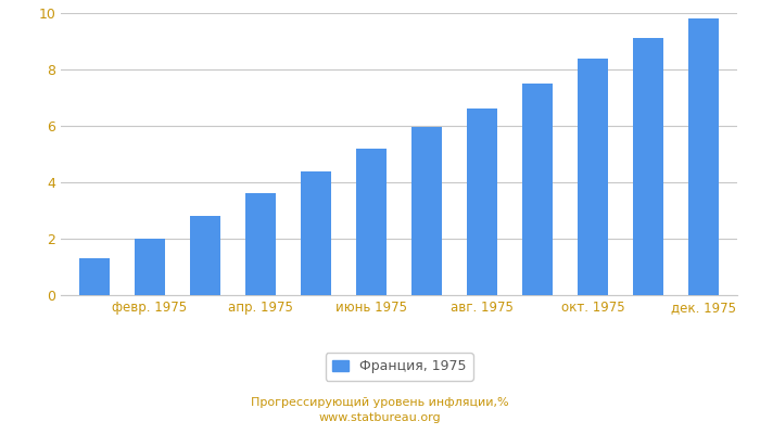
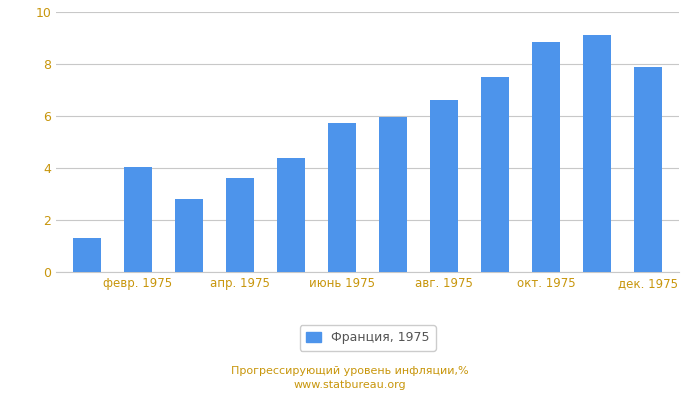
февр. 1975: 2.00 -> 4.05
июнь 1975: 5.20 -> 5.75
окт. 1975: 8.40 -> 8.85
дек. 1975: 9.80 -> 7.90
